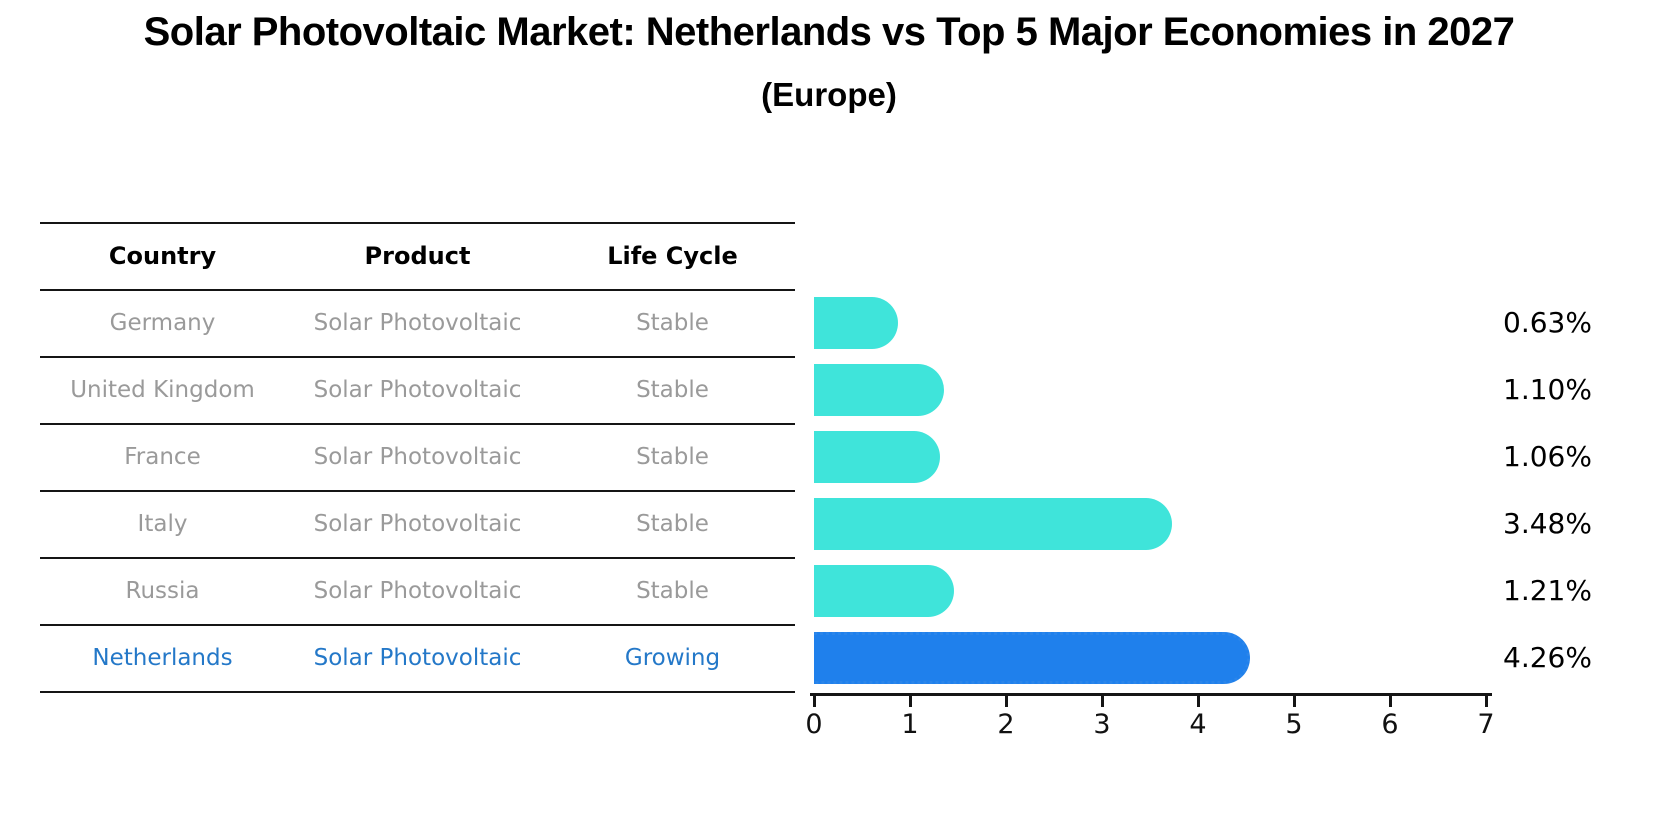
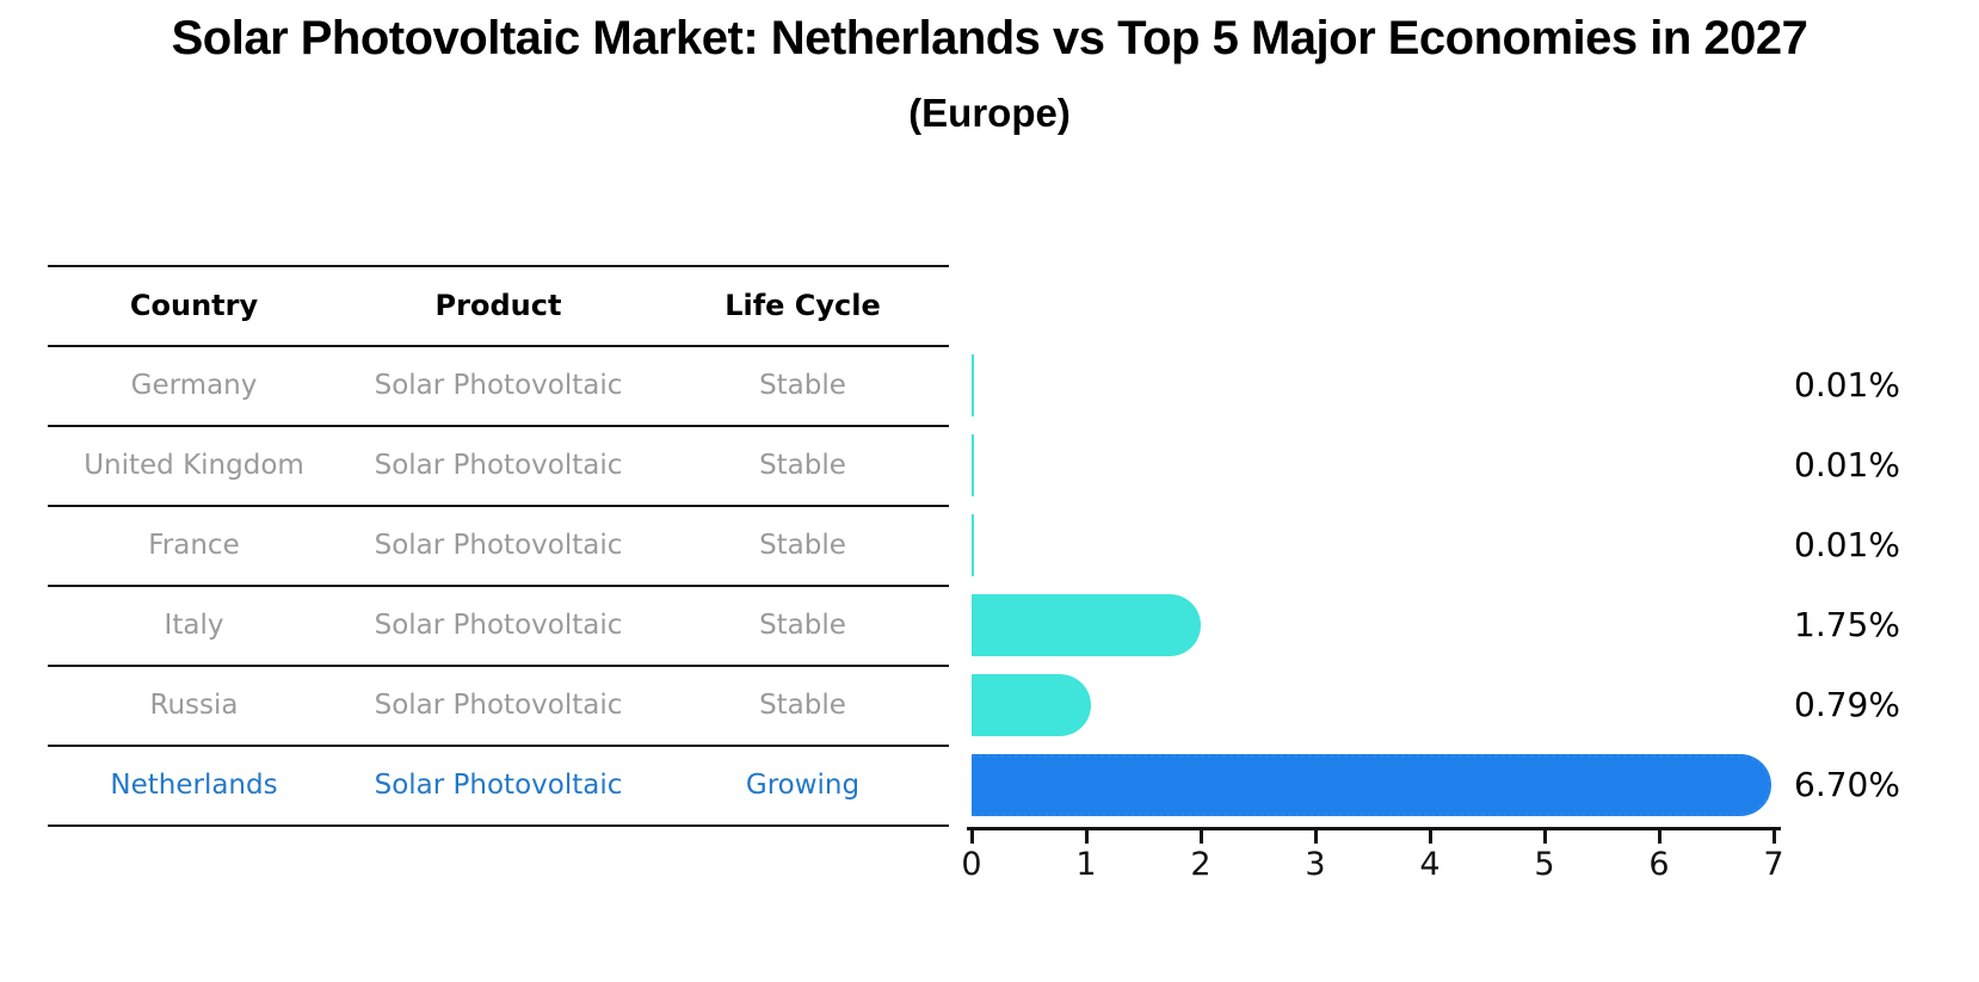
Germany: 0.63% -> 0.01%
United Kingdom: 1.10% -> 0.01%
France: 1.06% -> 0.01%
Italy: 3.48% -> 1.75%
Russia: 1.21% -> 0.79%
Netherlands: 4.26% -> 6.70%
